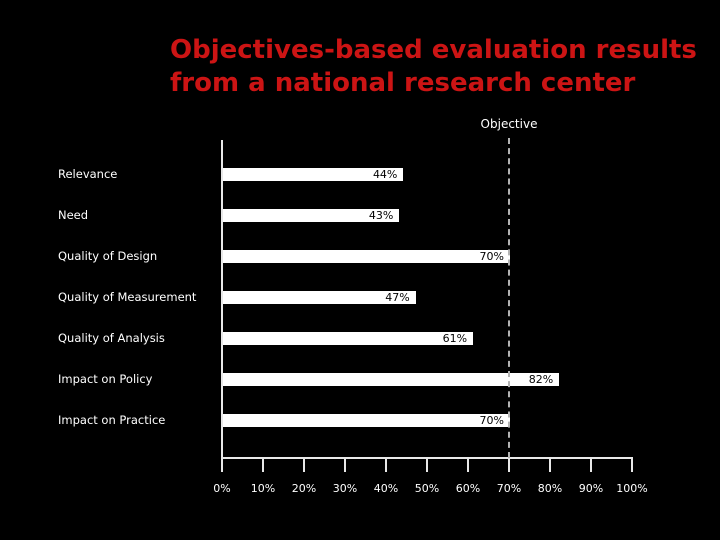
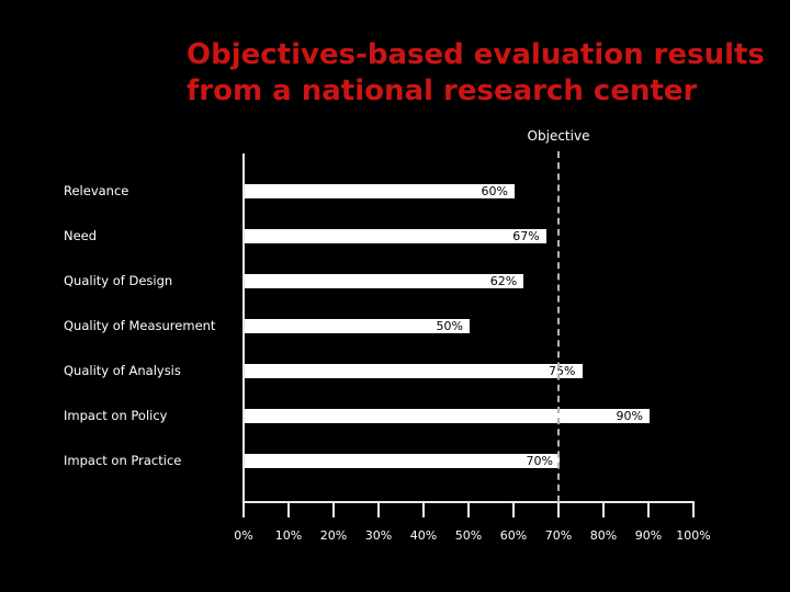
Relevance: 44% -> 60%
Need: 43% -> 67%
Quality of Design: 70% -> 62%
Quality of Measurement: 47% -> 50%
Quality of Analysis: 61% -> 75%
Impact on Policy: 82% -> 90%
